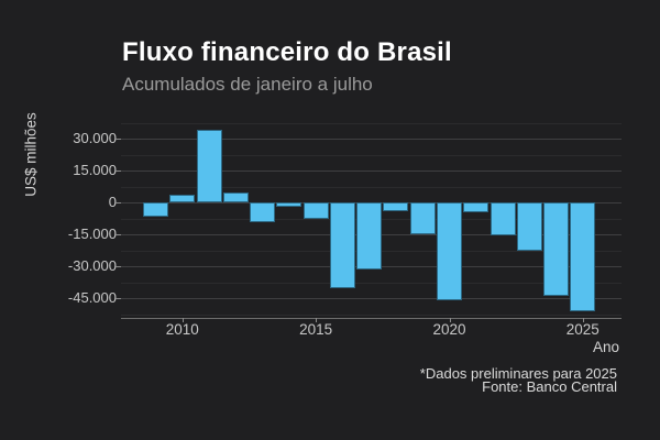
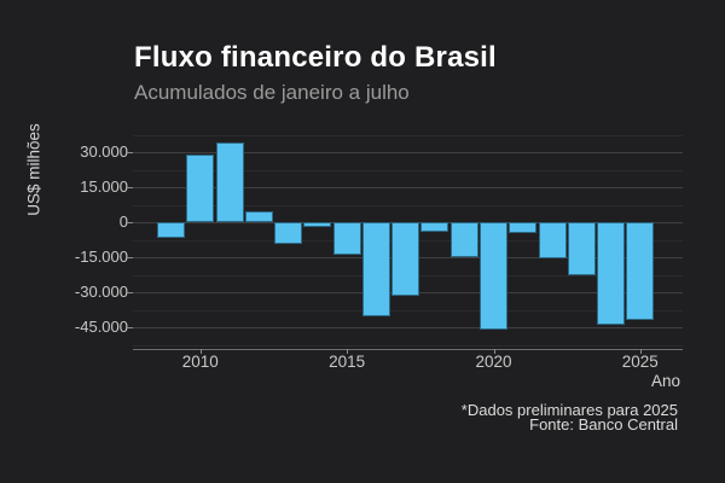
2010: 4000 -> 29000
2015: -8000 -> -14000
2025: -51000 -> -42000
